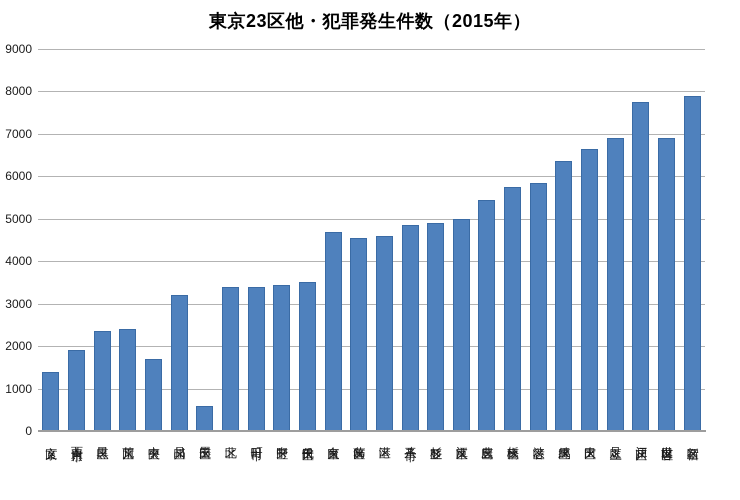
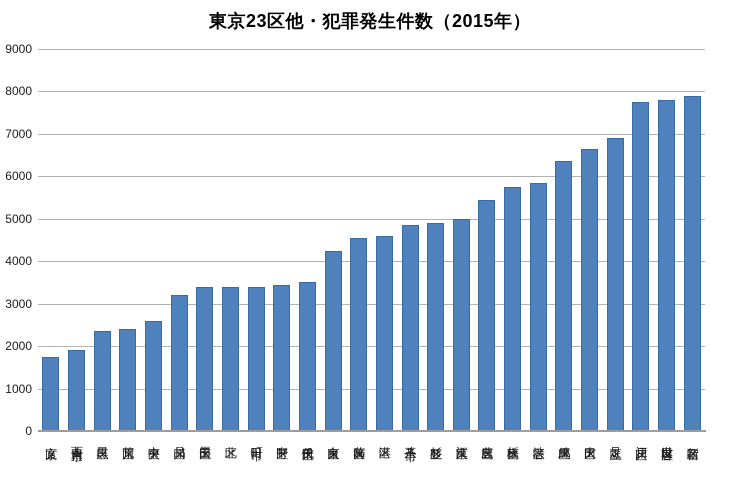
文京区: 1400 -> 1800
中央区: 1700 -> 2600
墨田区: 600 -> 3400
台東区: 4700 -> 4200
世田谷区: 6900 -> 7800
